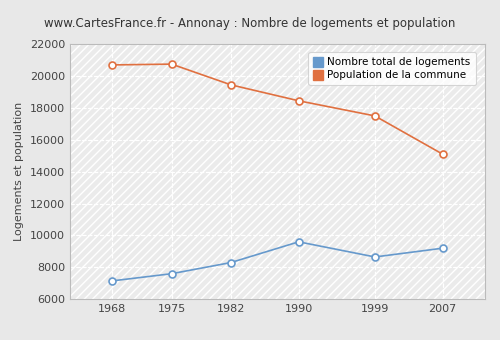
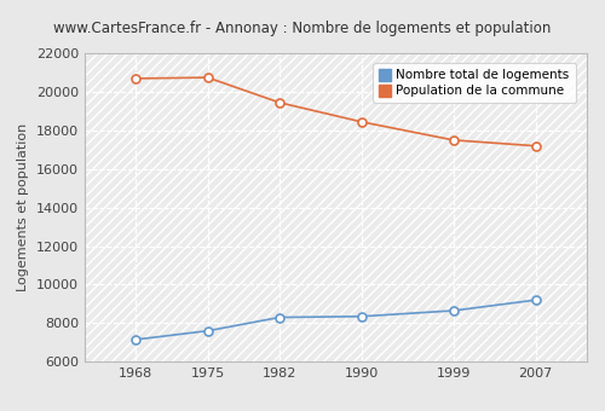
Nombre total de logements/1990: 9600 -> 8400
Population de la commune/2007: 15100 -> 17200
